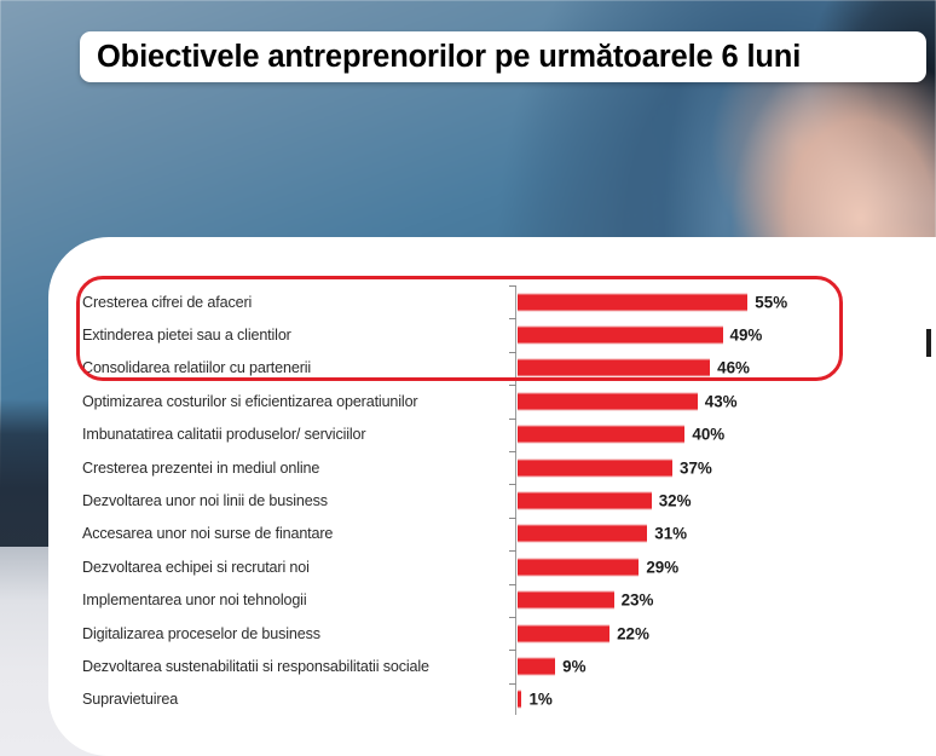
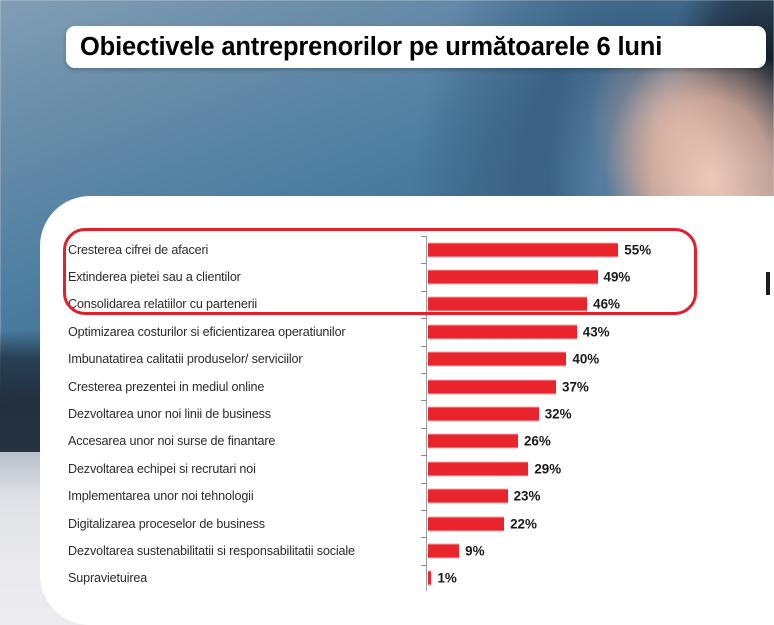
Accesarea unor noi surse de finantare: 31% -> 26%
